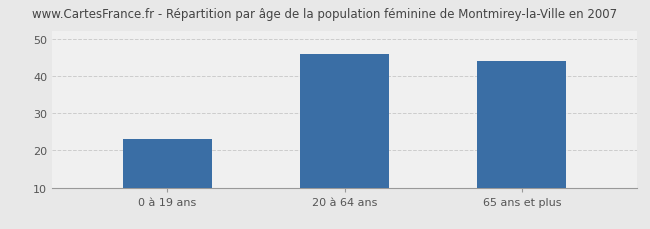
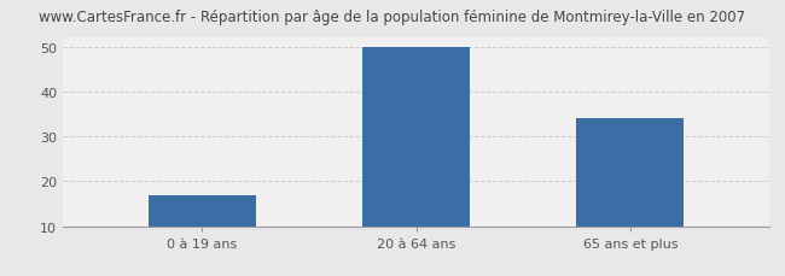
0 à 19 ans: 23 -> 17
20 à 64 ans: 46 -> 50
65 ans et plus: 44 -> 34
